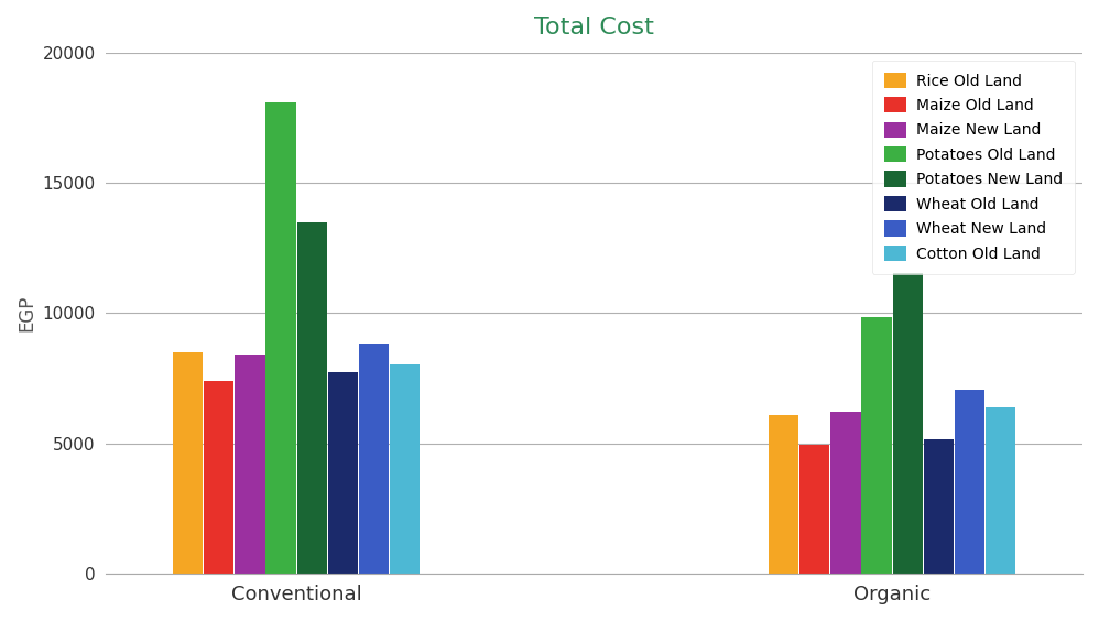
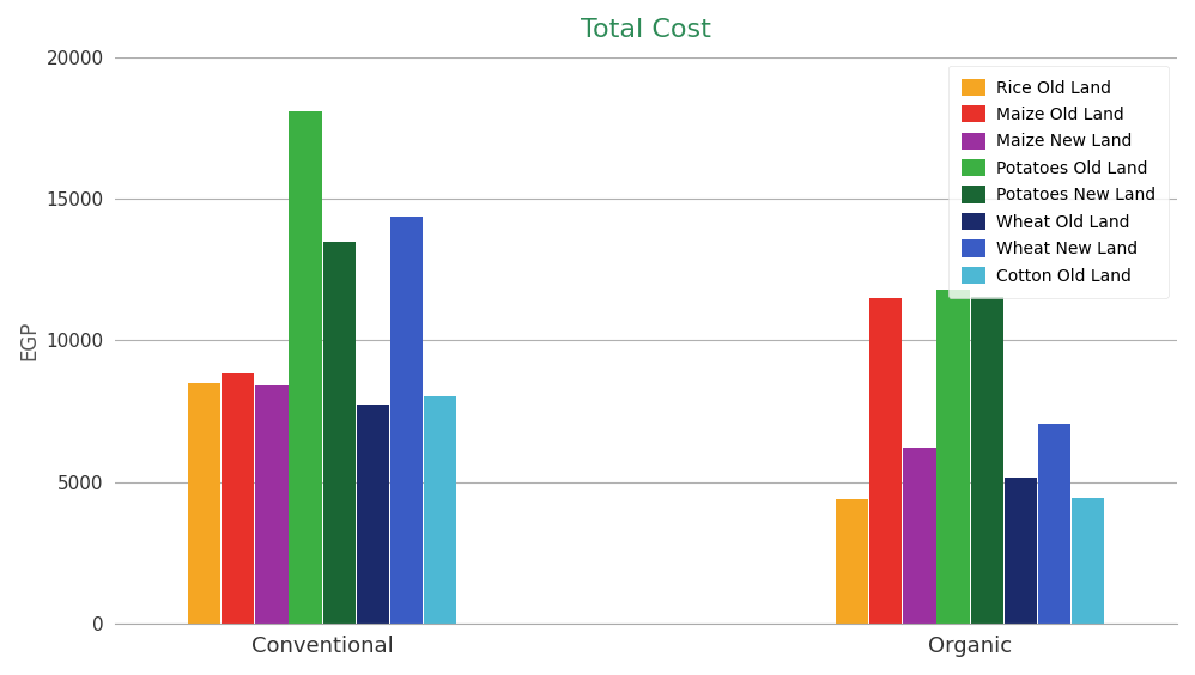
Maize Old Land/Conventional: 7400 -> 8850
Wheat New Land/Conventional: 8850 -> 14350
Rice Old Land/Organic: 6100 -> 4400
Maize Old Land/Organic: 4950 -> 11500
Potatoes Old Land/Organic: 9850 -> 11800
Cotton Old Land/Organic: 6400 -> 4450
